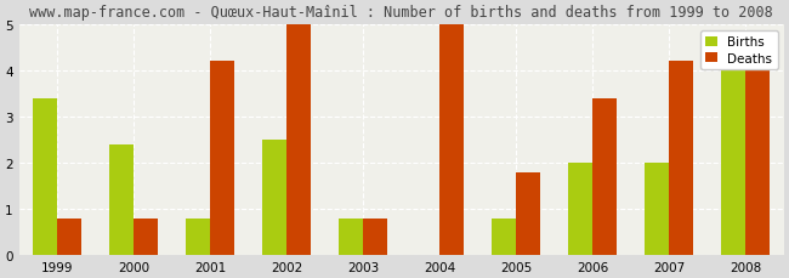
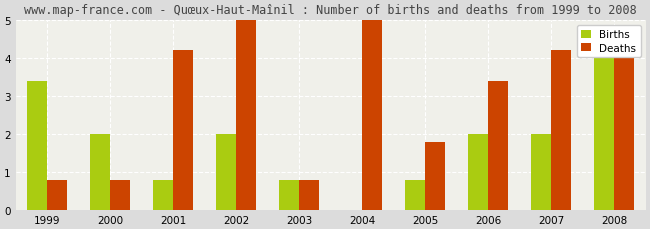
Births/2000: 2.4 -> 2.0
Births/2002: 2.5 -> 2.0
